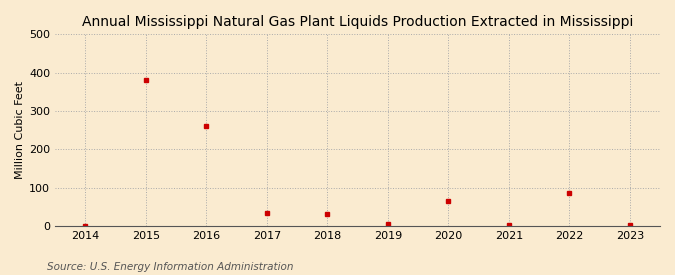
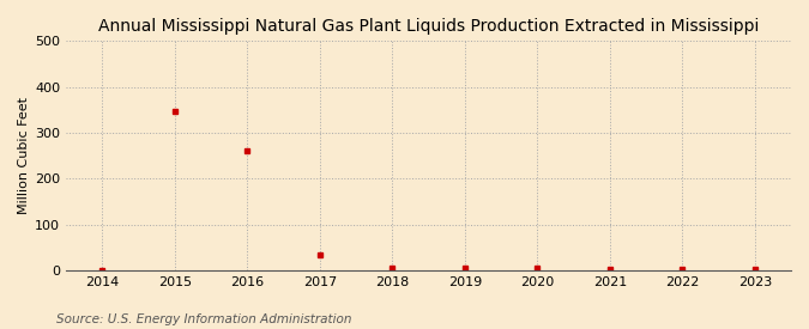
2015: 380 -> 348
2018: 30 -> 5
2020: 65 -> 4
2022: 85 -> 3
